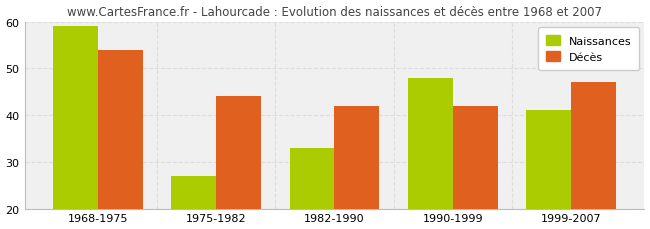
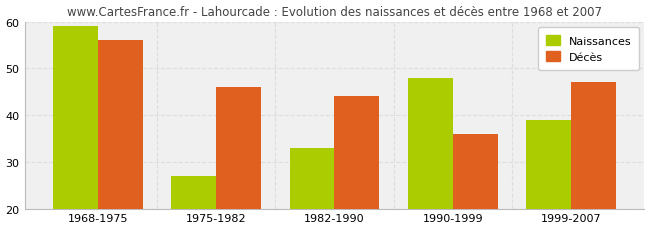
Décès/1968-1975: 54 -> 56
Décès/1975-1982: 44 -> 46
Décès/1982-1990: 42 -> 44
Décès/1990-1999: 42 -> 36
Naissances/1999-2007: 41 -> 39
